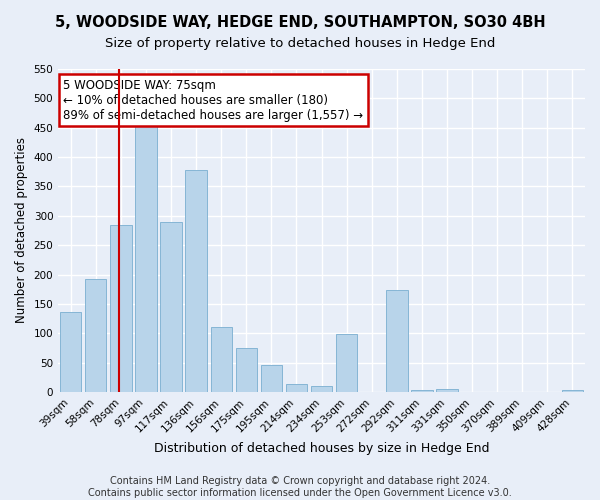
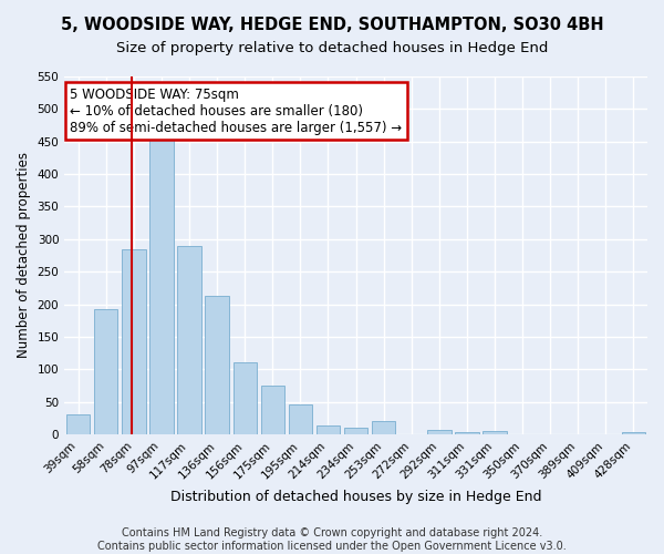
39sqm: 136 -> 30
136sqm: 378 -> 213
253sqm: 98 -> 20
292sqm: 174 -> 6
